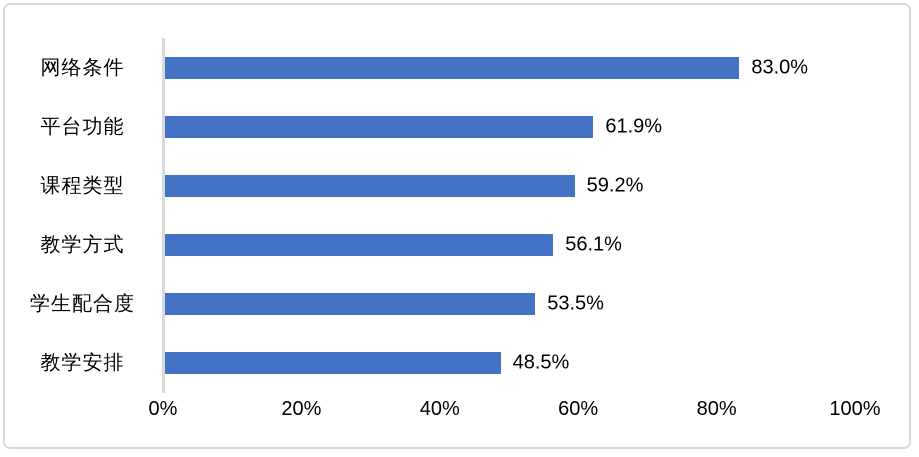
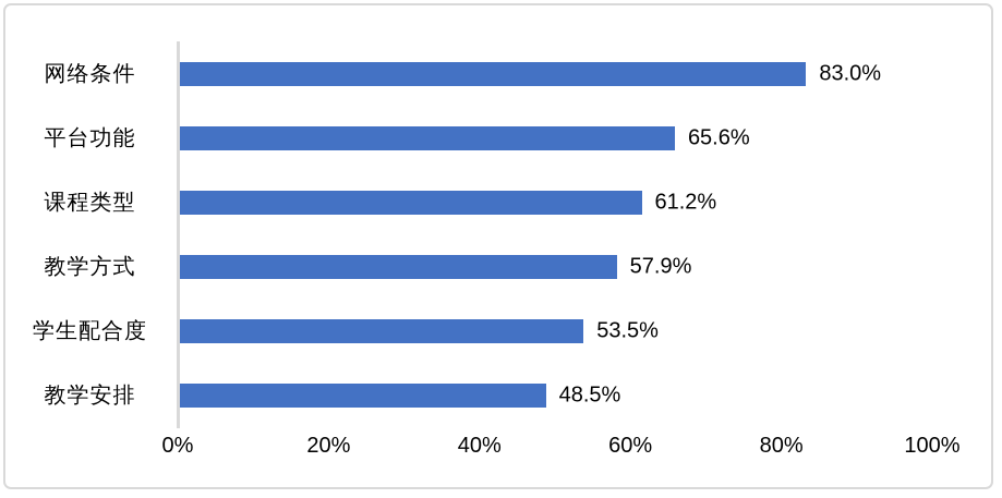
平台功能: 61.9% -> 65.6%
课程类型: 59.2% -> 61.2%
教学方式: 56.1% -> 57.9%
